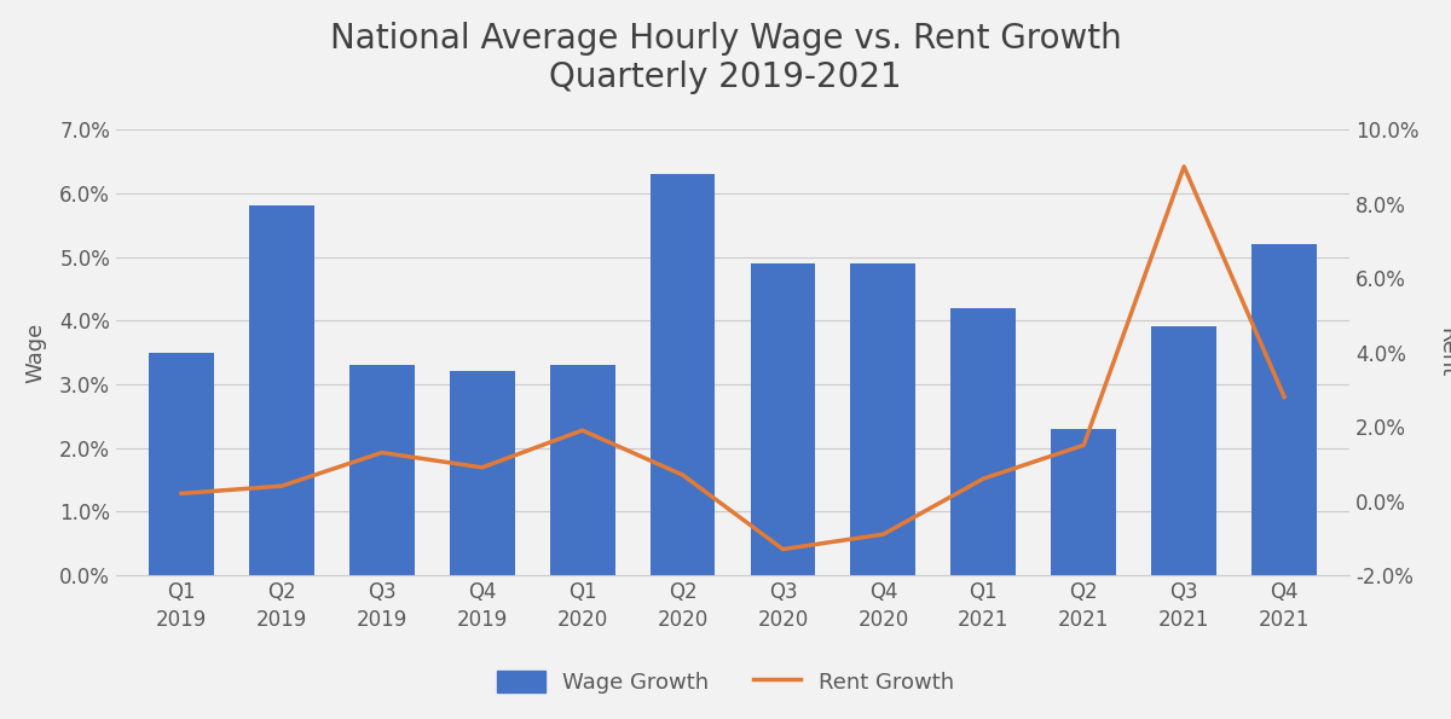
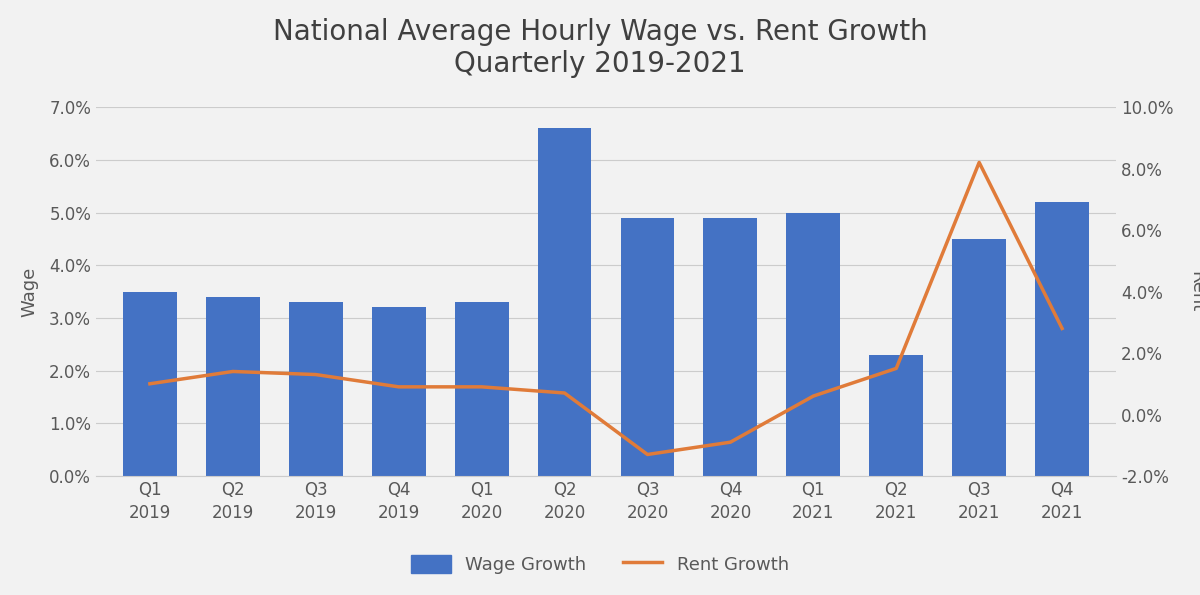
Rent Growth/Q1 2019: 0.2% -> 1.0%
Wage Growth/Q2 2019: 5.8% -> 3.4%
Rent Growth/Q2 2019: 0.4% -> 1.4%
Rent Growth/Q1 2020: 1.9% -> 0.9%
Wage Growth/Q2 2020: 6.3% -> 6.6%
Wage Growth/Q1 2021: 4.2% -> 5.0%
Wage Growth/Q3 2021: 3.9% -> 4.5%
Rent Growth/Q3 2021: 9.0% -> 8.2%
